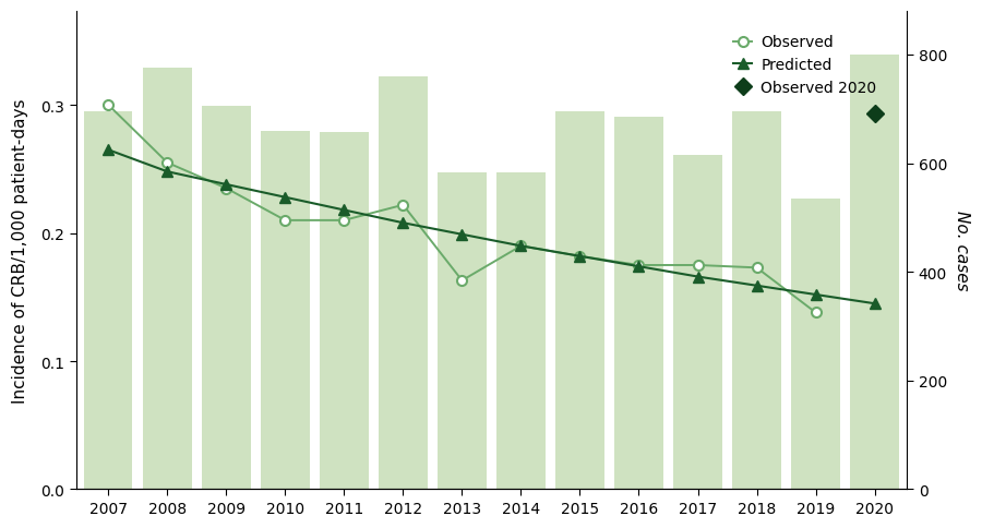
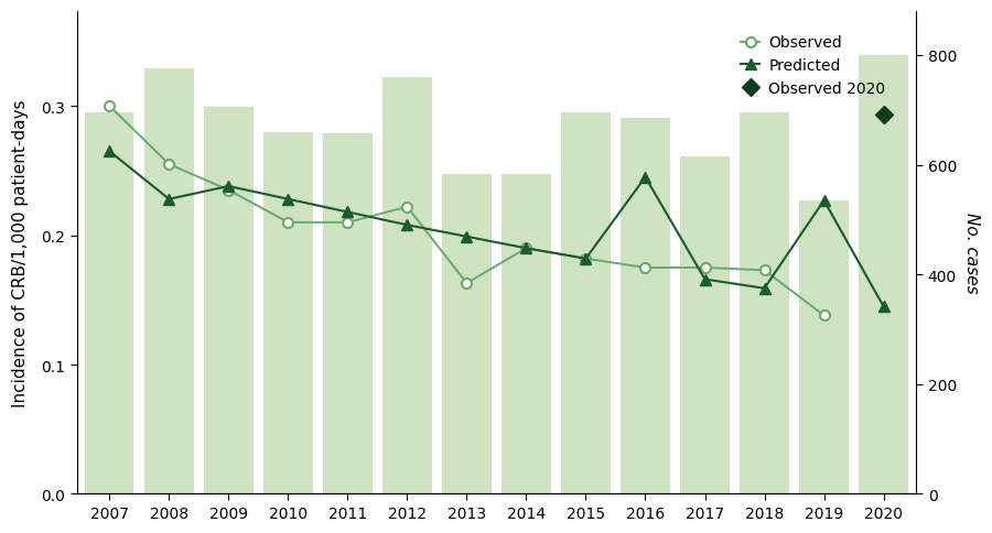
Predicted/2008: 0.248 -> 0.228
Predicted/2016: 0.174 -> 0.245
Predicted/2019: 0.152 -> 0.227
